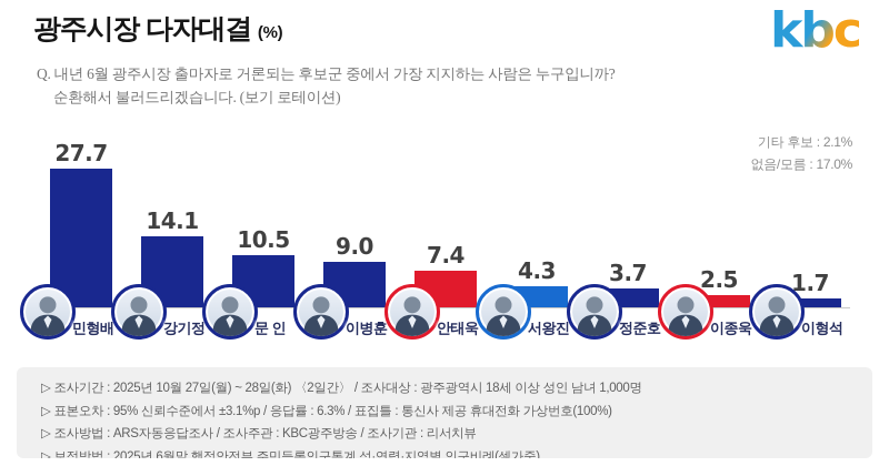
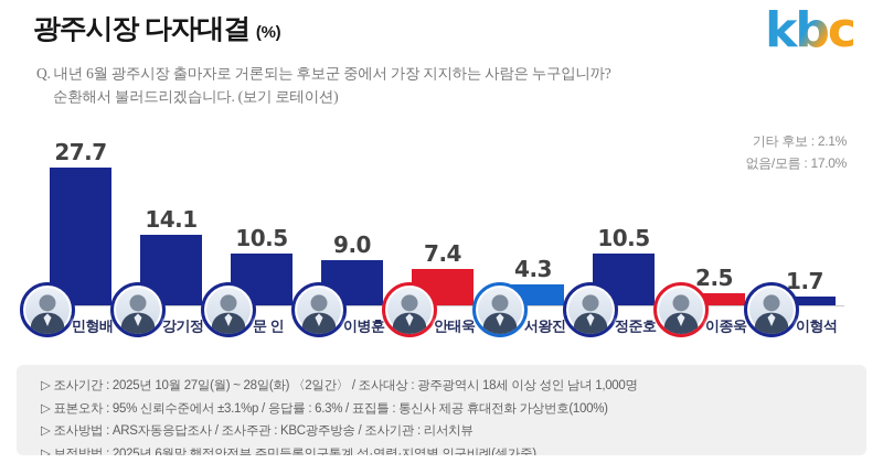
정준호: 3.7 -> 10.5
